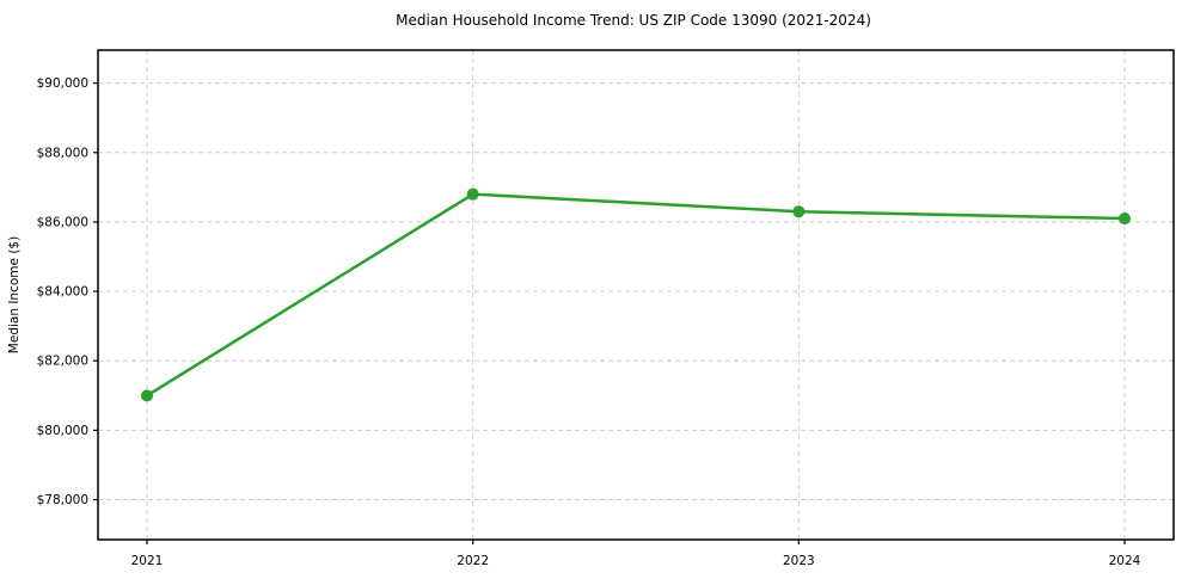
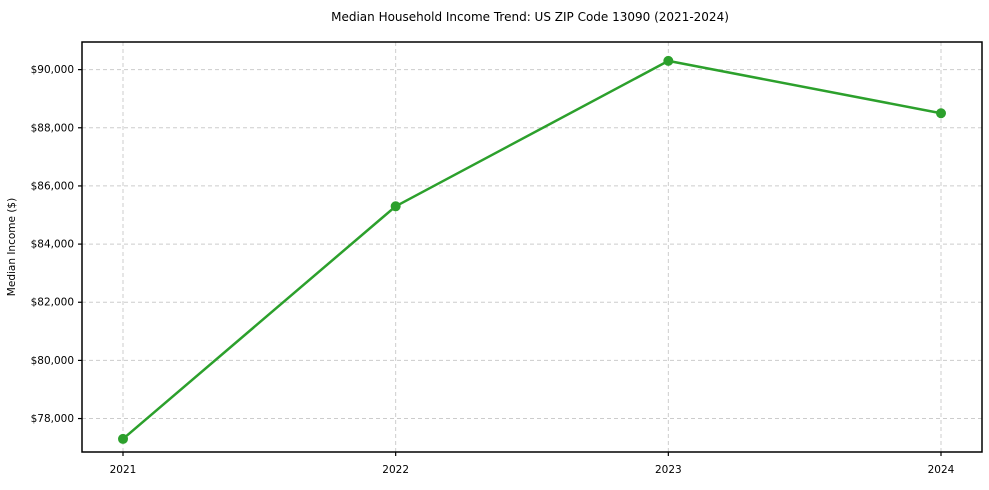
2021: $81000 -> $77300
2022: $86800 -> $85300
2023: $86300 -> $90300
2024: $86100 -> $88500
